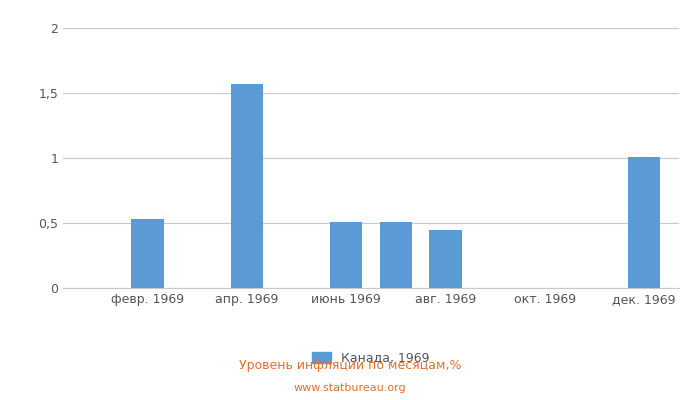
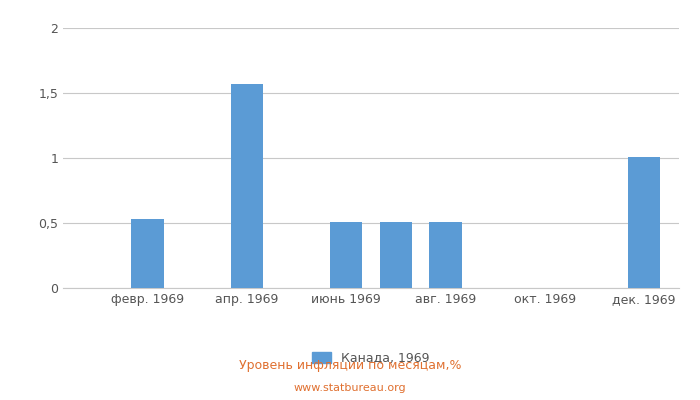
авг. 1969: 0,45 -> 0,51
